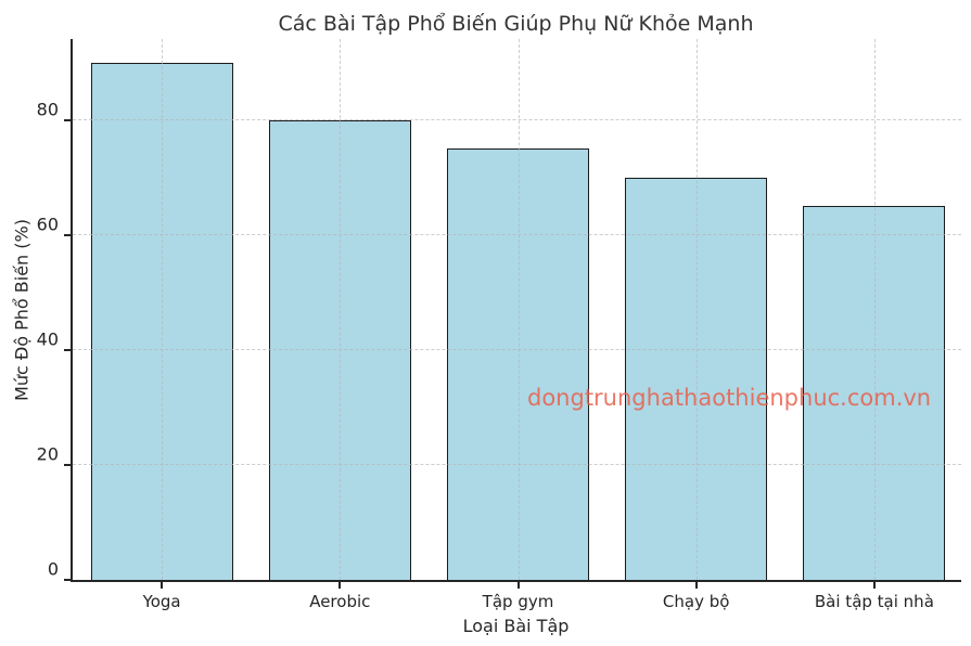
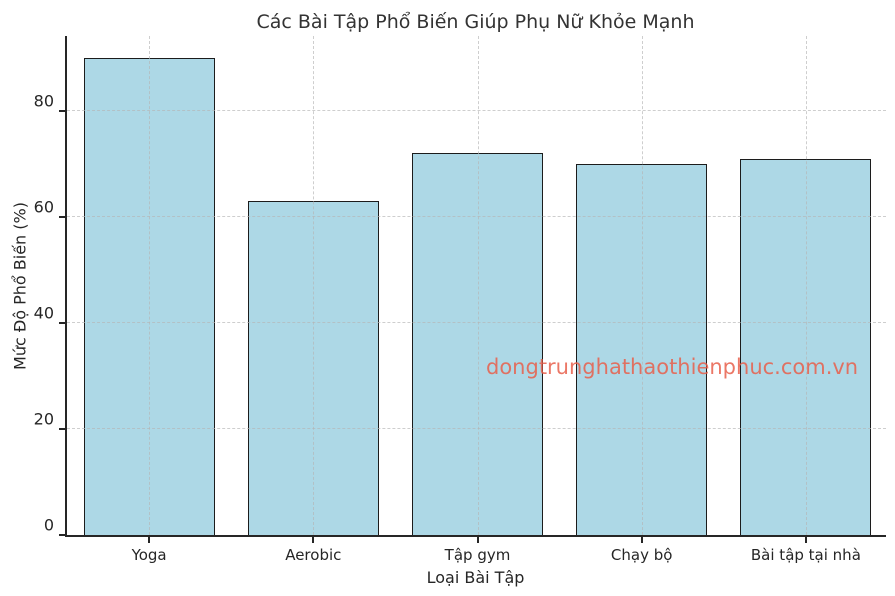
Aerobic: 80 -> 63
Tập gym: 75 -> 72
Bài tập tại nhà: 65 -> 71
